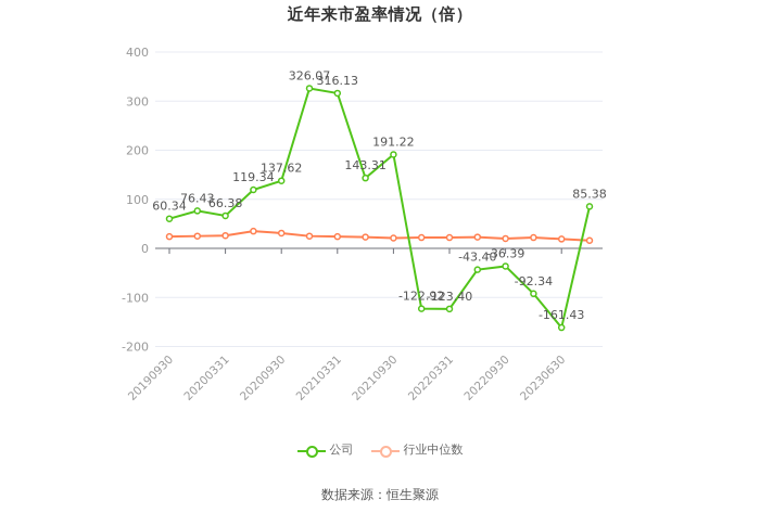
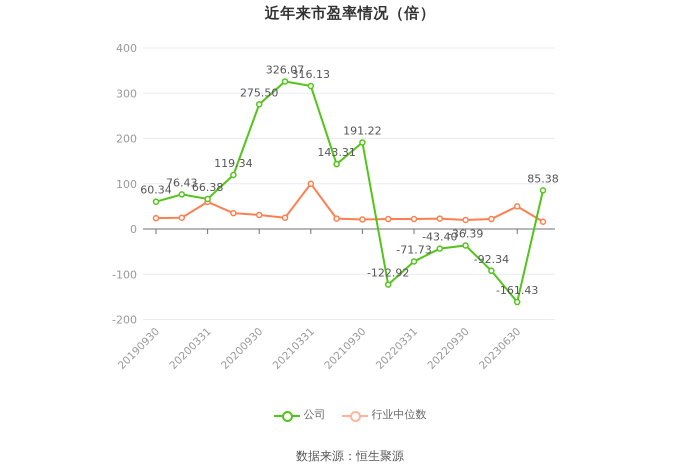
行业中位数/20200331: 30 -> 60
公司/20200930: 137.62 -> 275.50
行业中位数/20210331: 20 -> 100
公司/20220331: -123.40 -> -71.73
行业中位数/20230630: 20 -> 50
